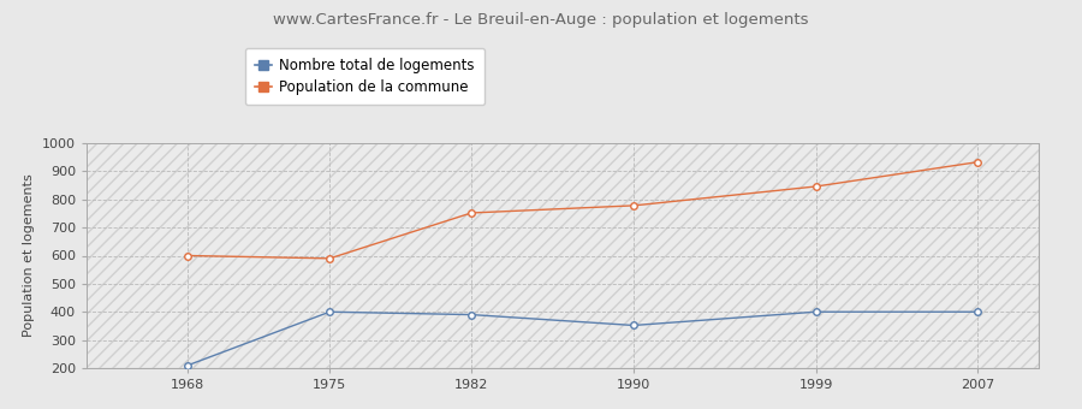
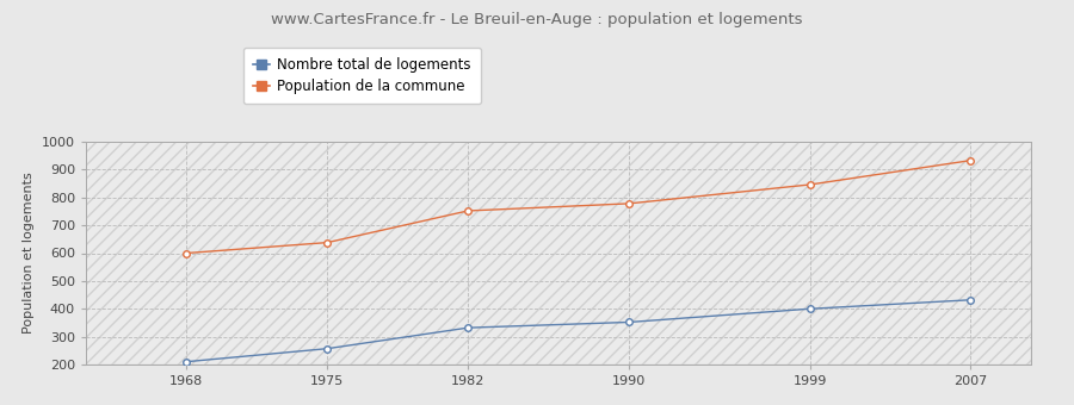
Nombre total de logements/1975: 400 -> 257
Population de la commune/1975: 590 -> 638
Nombre total de logements/1982: 390 -> 332
Nombre total de logements/2007: 400 -> 432
